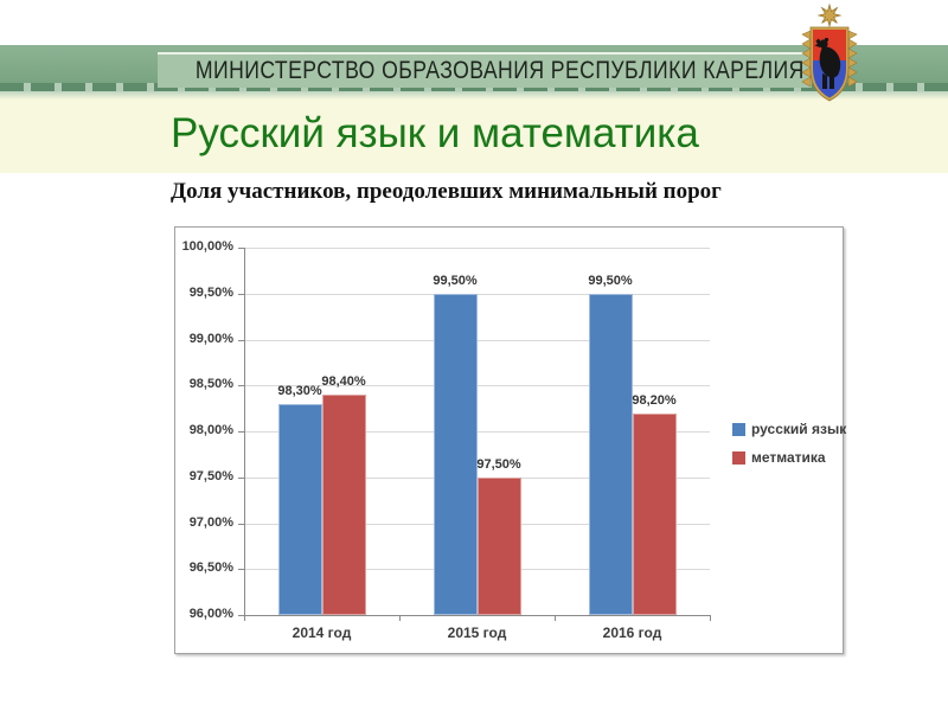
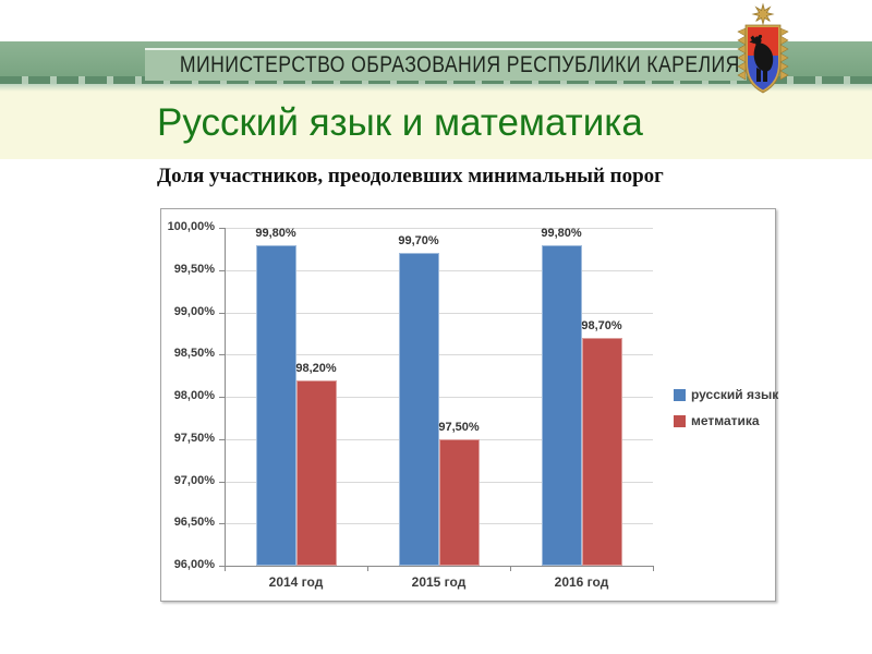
русский язык/2014 год: 98,30% -> 99,80%
метматика/2014 год: 98,40% -> 98,20%
русский язык/2015 год: 99,50% -> 99,70%
русский язык/2016 год: 99,50% -> 99,80%
метматика/2016 год: 98,20% -> 98,70%
